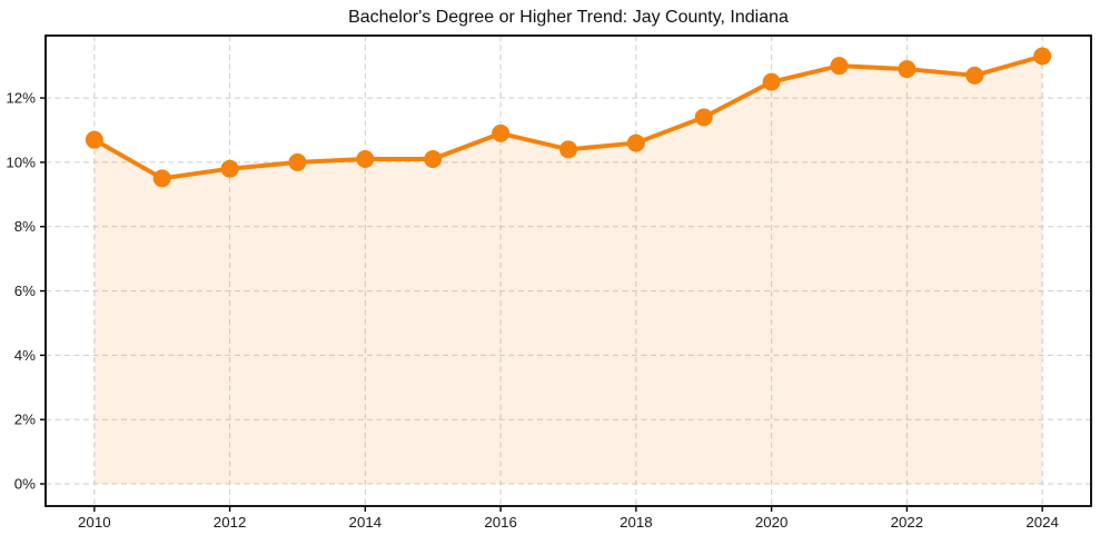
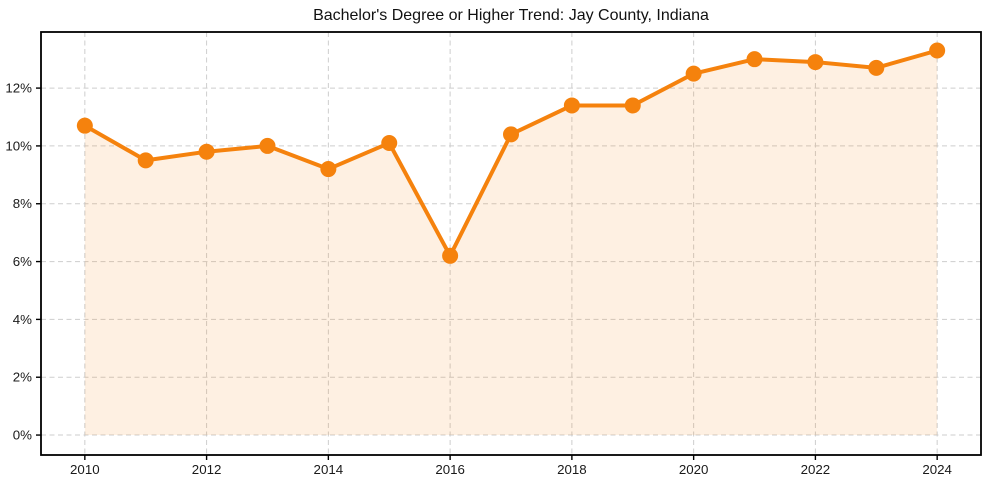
2014: 10.1% -> 9.2%
2016: 10.9% -> 6.2%
2018: 10.6% -> 11.4%
